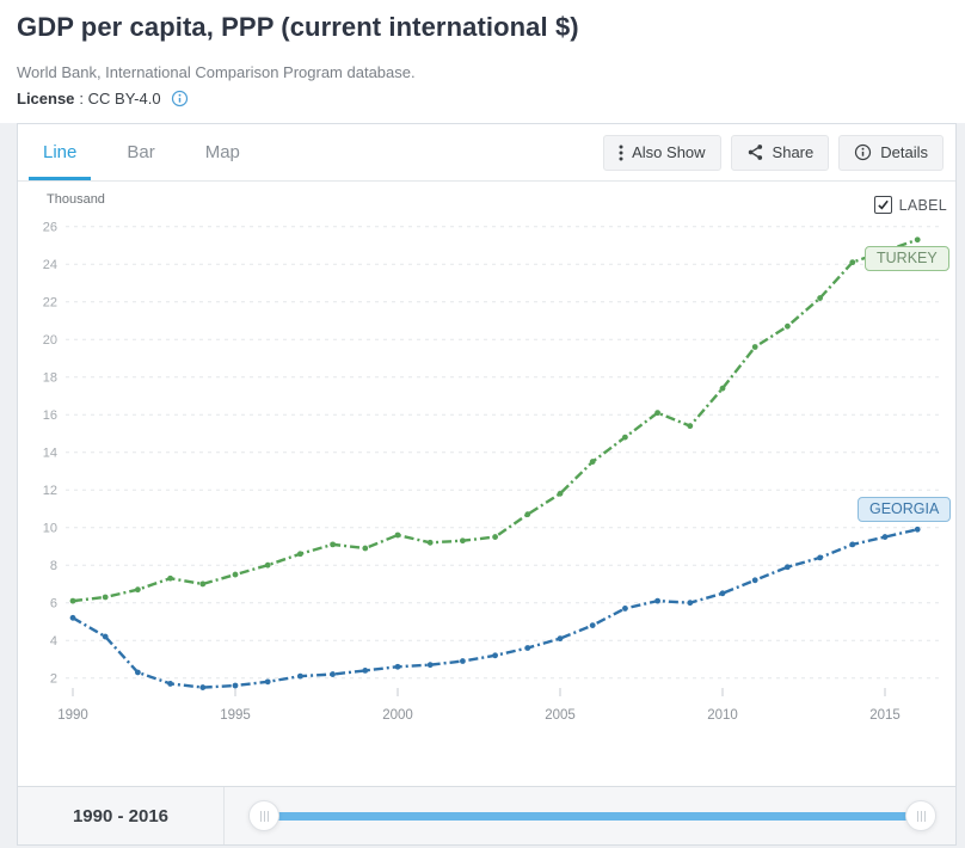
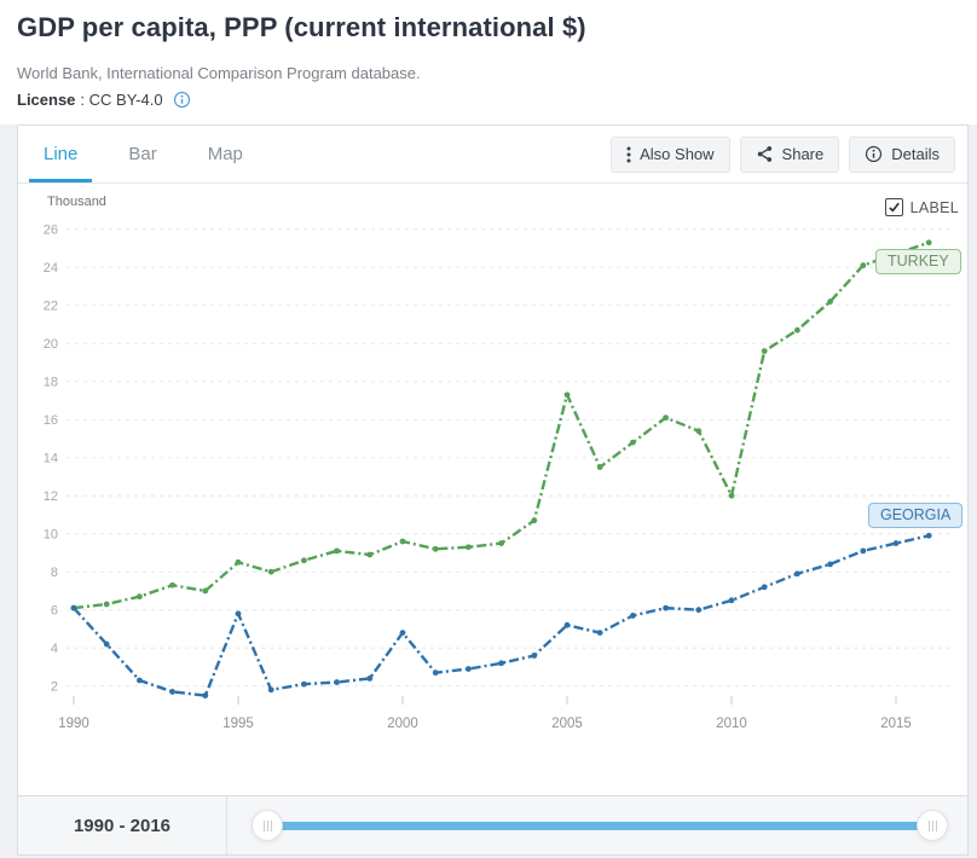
GEORGIA/1990: 5.2 -> 6.1
TURKEY/1995: 7.5 -> 8.5
GEORGIA/1995: 1.6 -> 5.8
GEORGIA/2000: 2.6 -> 4.8
TURKEY/2005: 11.8 -> 17.3
GEORGIA/2005: 4.1 -> 5.2
TURKEY/2010: 17.4 -> 12.0
